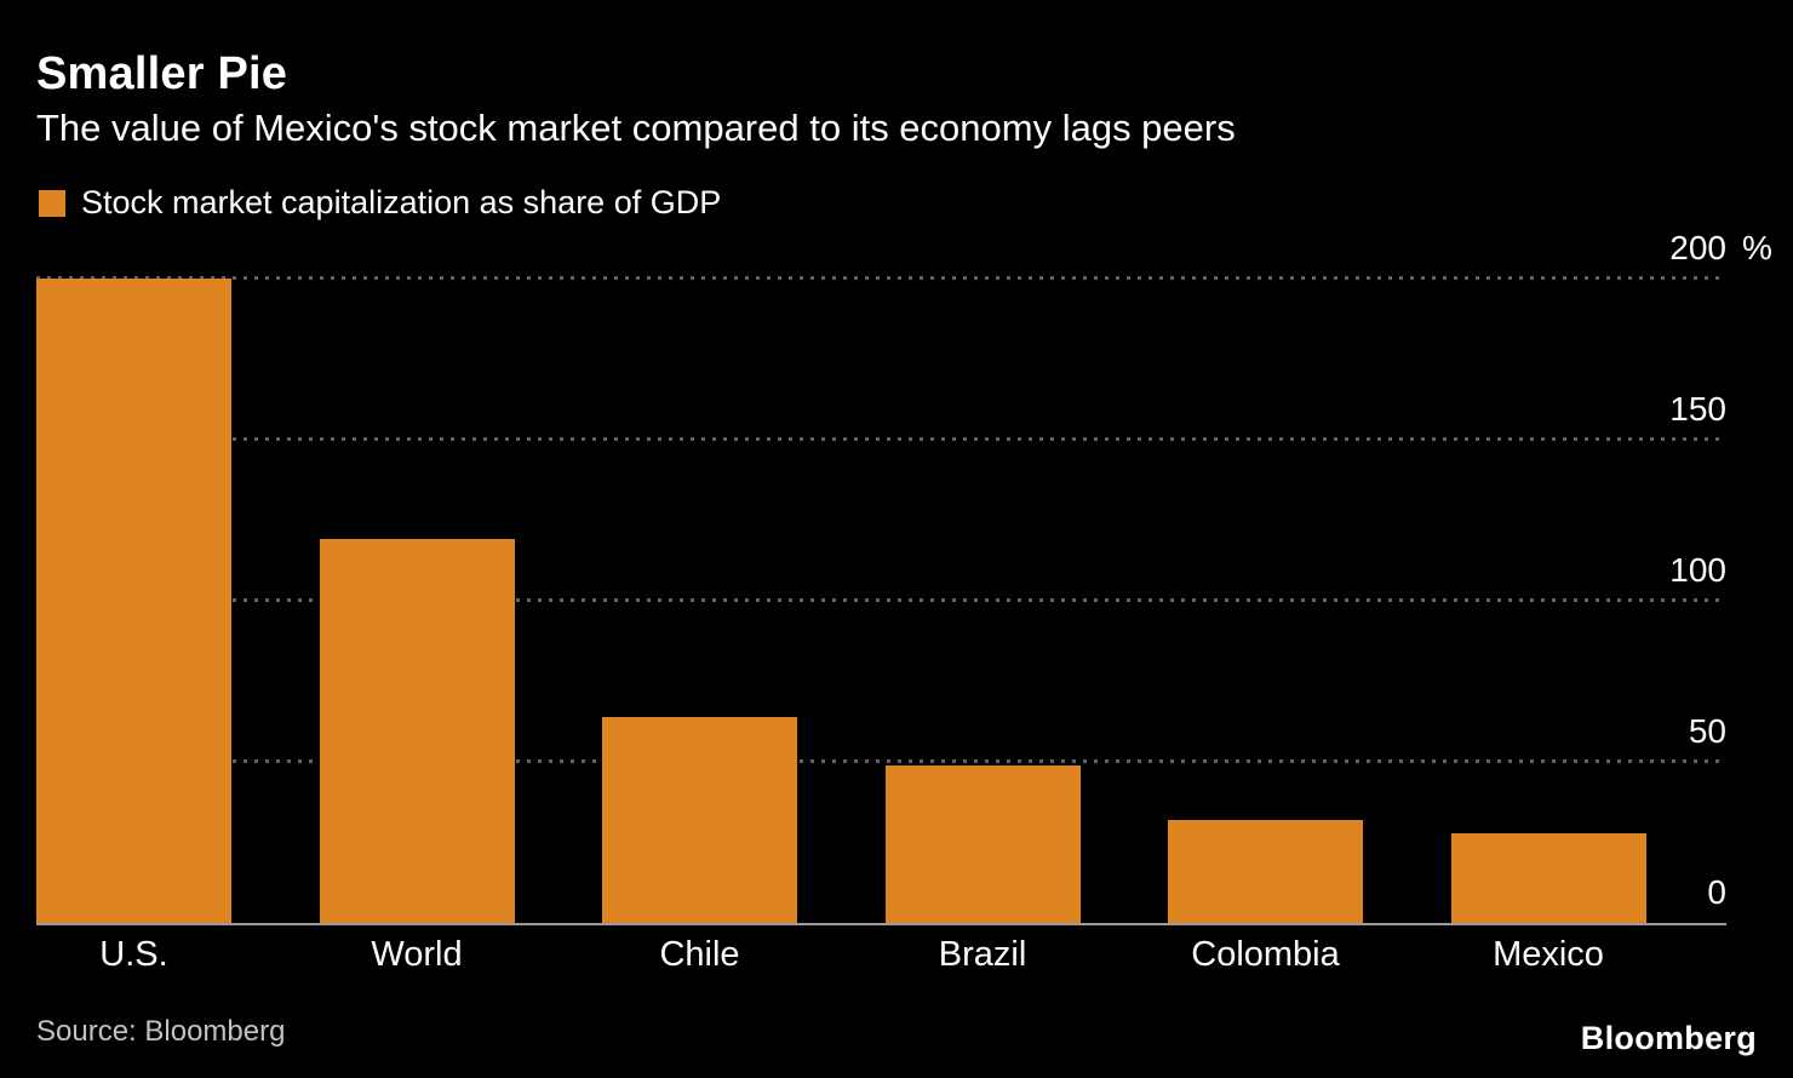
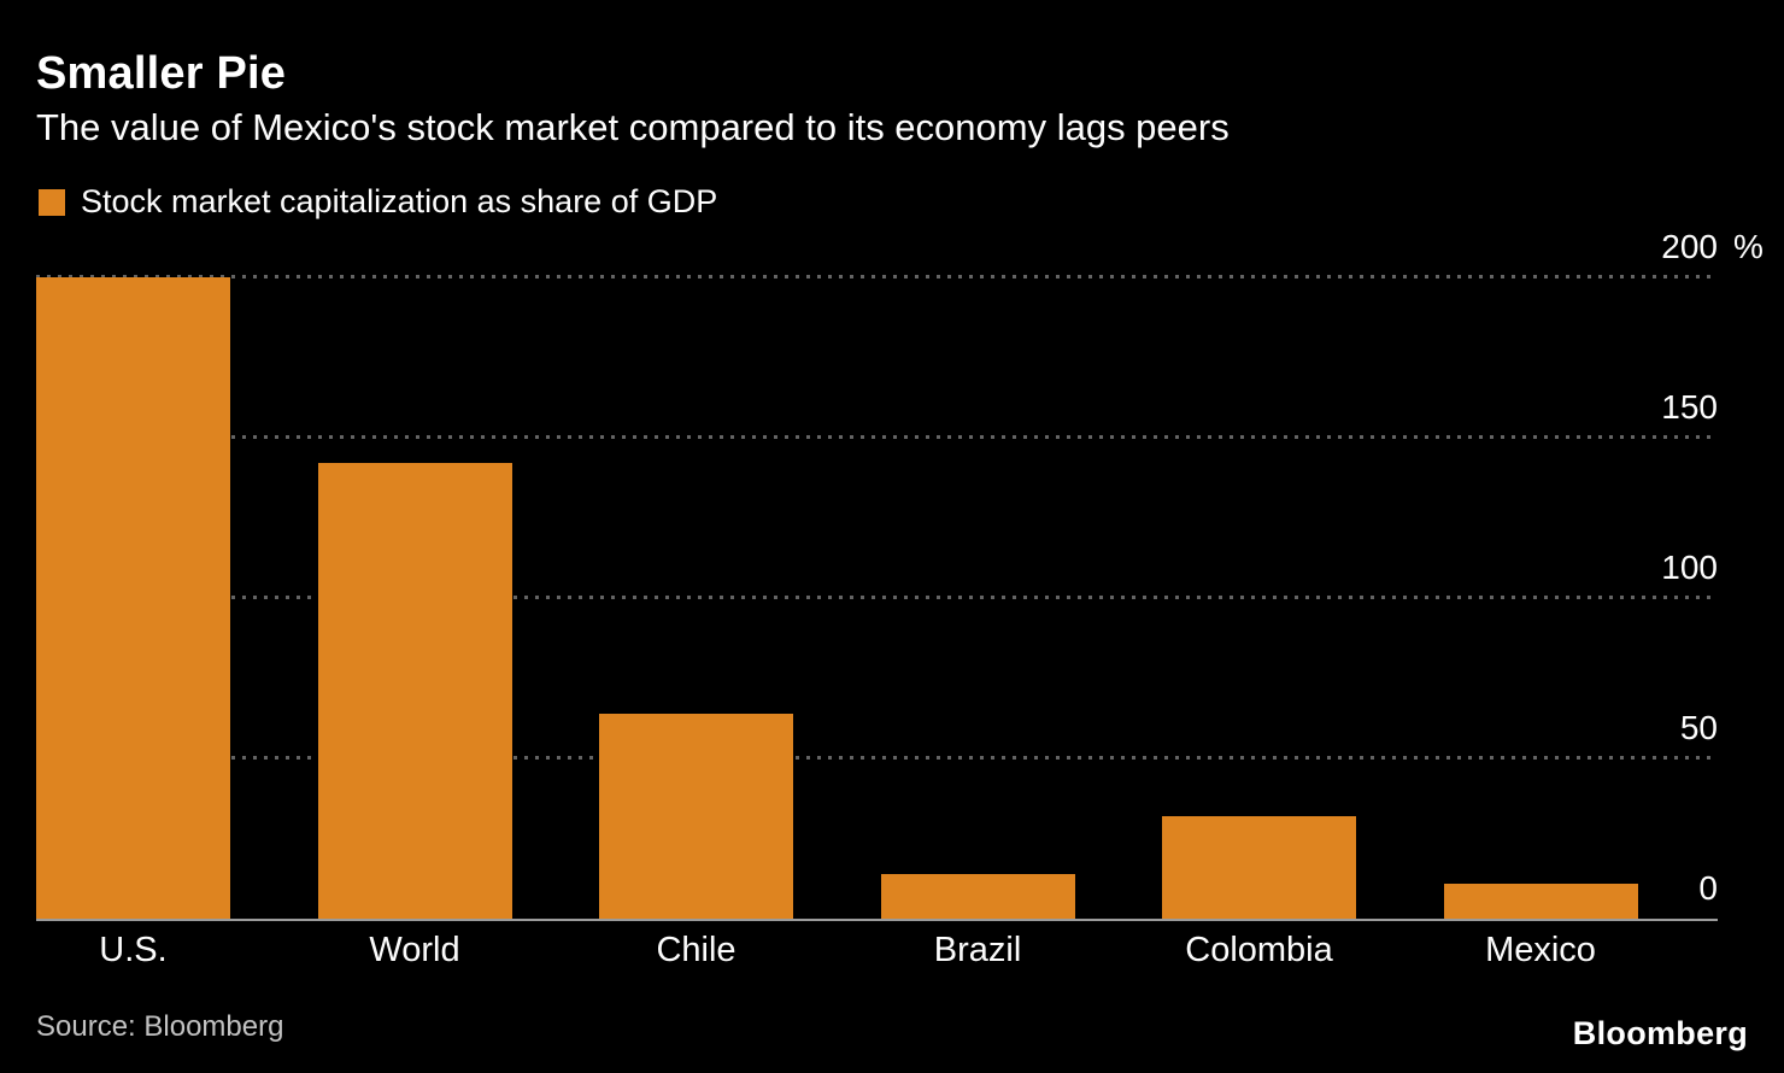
World: 119 -> 142
Brazil: 49 -> 14
Mexico: 28 -> 11
